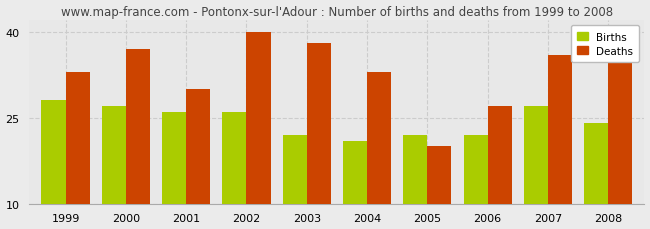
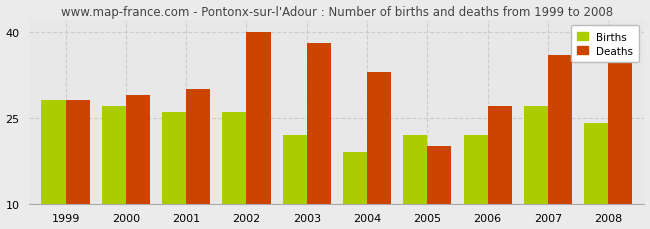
Deaths/1999: 33 -> 28
Deaths/2000: 37 -> 29
Births/2004: 21 -> 19
